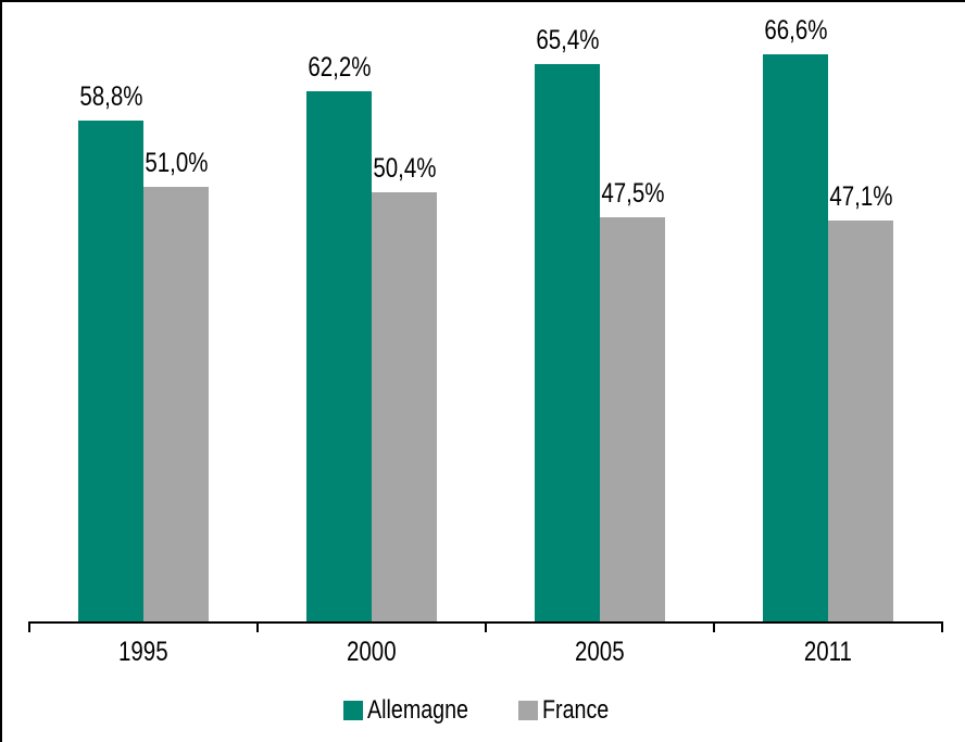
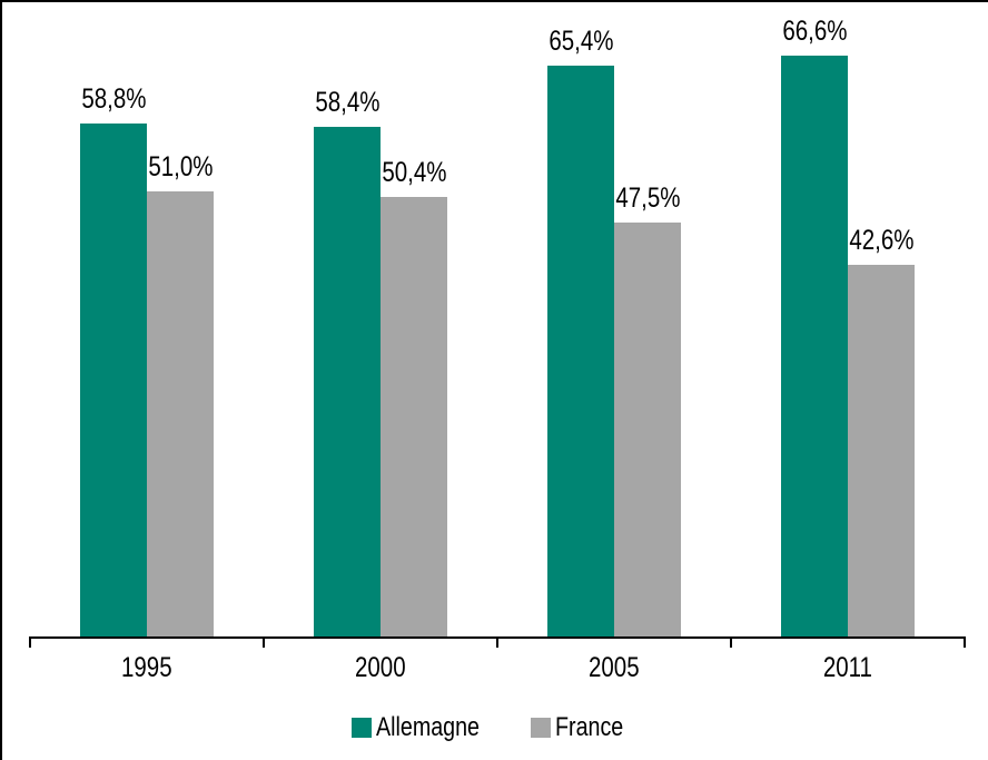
Allemagne/2000: 62,2% -> 58,4%
France/2011: 47,1% -> 42,6%
